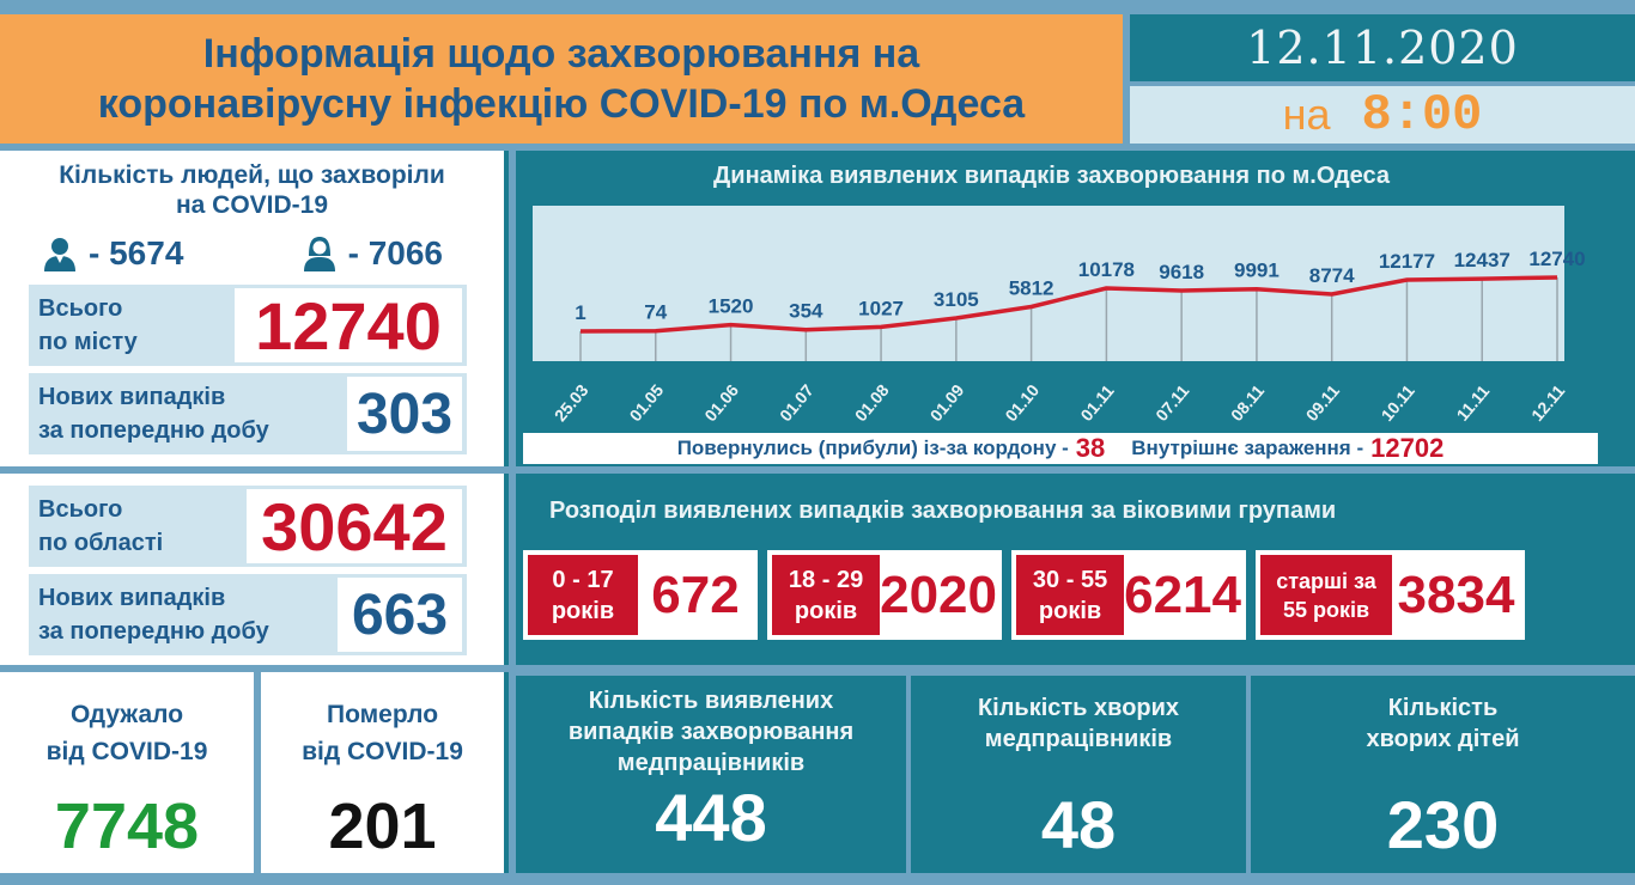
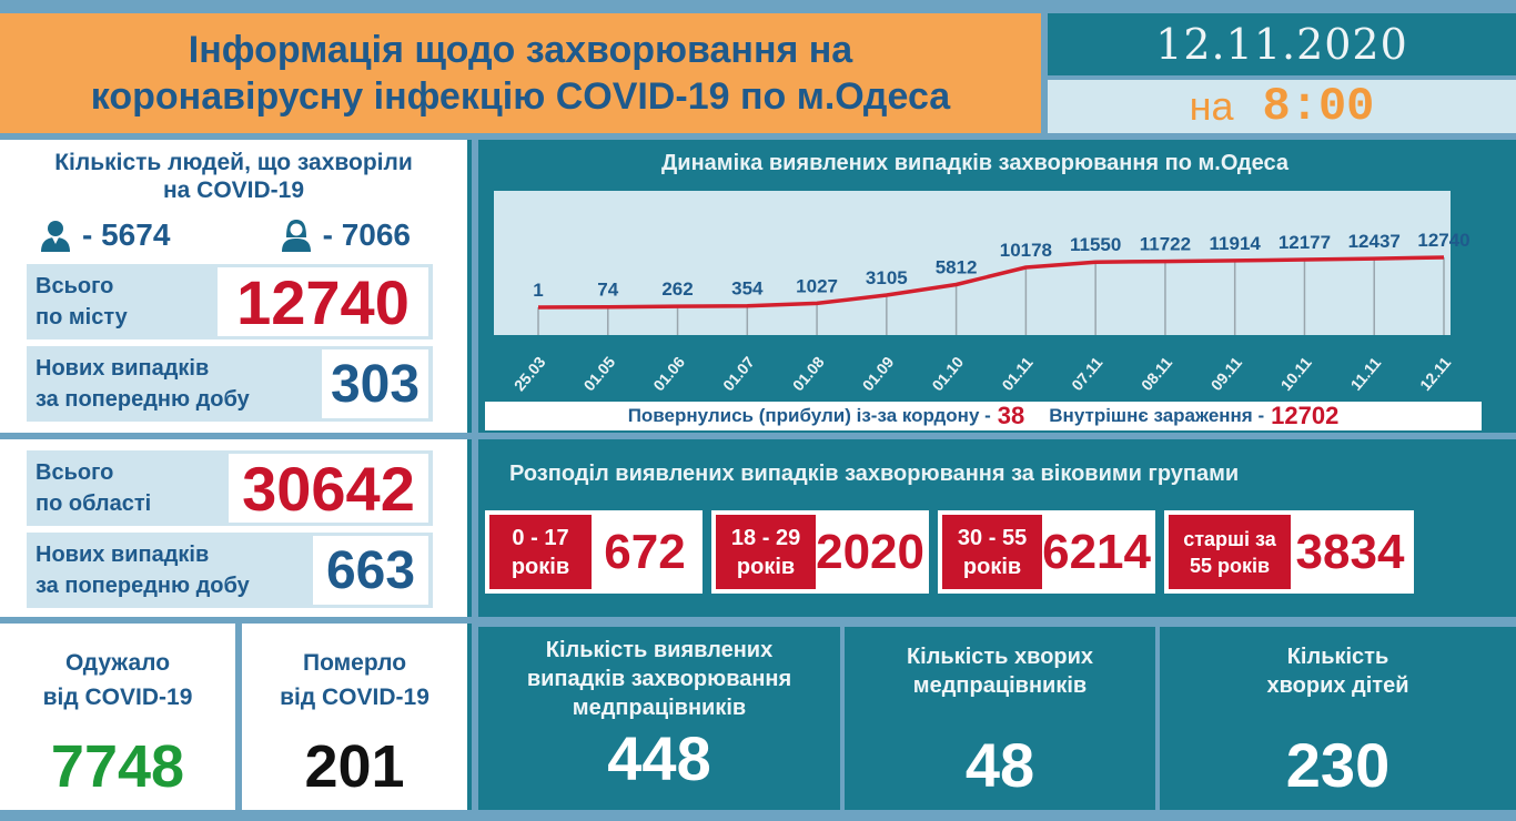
01.06: 1520 -> 262
07.11: 9618 -> 11550
08.11: 9991 -> 11722
09.11: 8774 -> 11914
